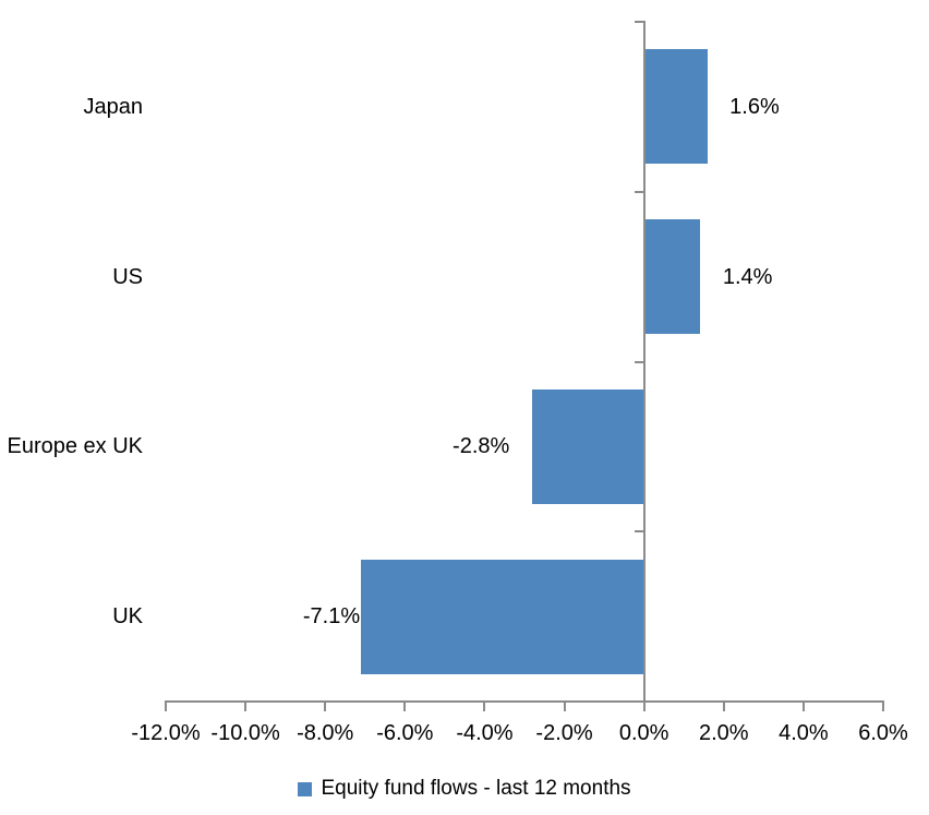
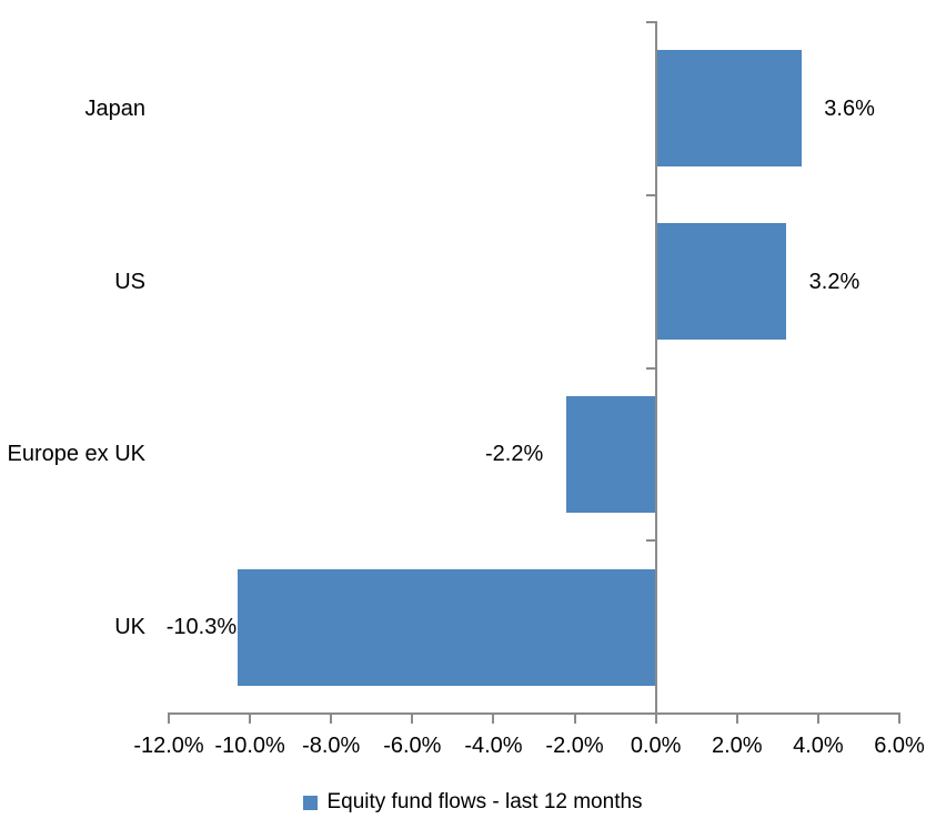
Japan: 1.6% -> 3.6%
US: 1.4% -> 3.2%
Europe ex UK: -2.8% -> -2.2%
UK: -7.1% -> -10.3%
